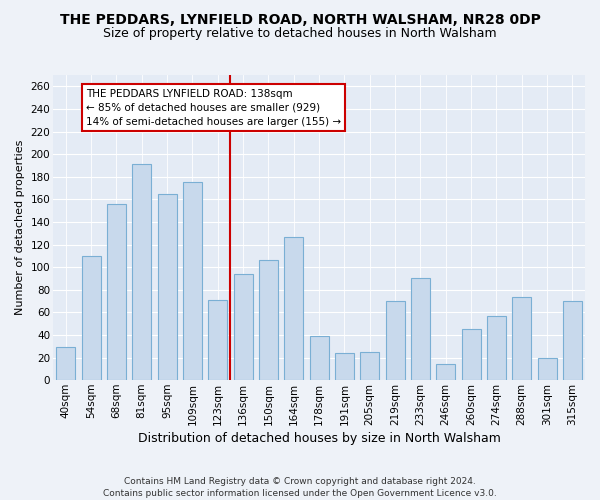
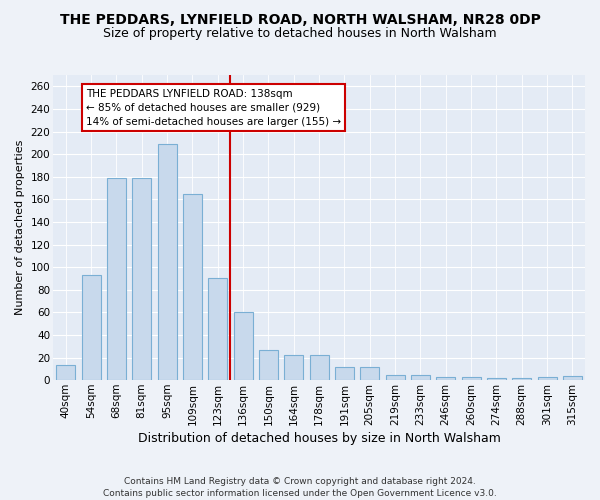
40sqm: 29 -> 13
54sqm: 110 -> 93
68sqm: 156 -> 179
81sqm: 191 -> 179
95sqm: 165 -> 209
109sqm: 175 -> 165
123sqm: 71 -> 90
136sqm: 94 -> 60
150sqm: 106 -> 27
164sqm: 127 -> 22
178sqm: 39 -> 22
191sqm: 24 -> 12
205sqm: 25 -> 12
219sqm: 70 -> 5
233sqm: 90 -> 5
246sqm: 14 -> 3
260sqm: 45 -> 3
274sqm: 57 -> 2
288sqm: 74 -> 2
301sqm: 20 -> 3
315sqm: 70 -> 4
